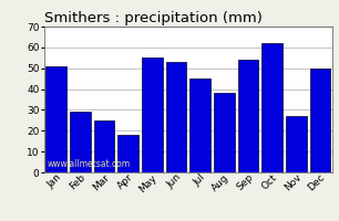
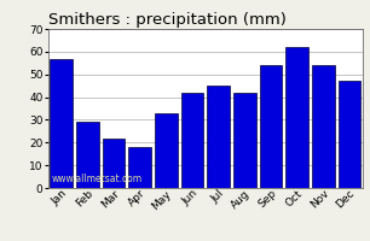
Jan: 51 -> 57
Mar: 25 -> 22
May: 55 -> 33
Jun: 53 -> 42
Aug: 38 -> 42
Nov: 27 -> 54
Dec: 50 -> 47
